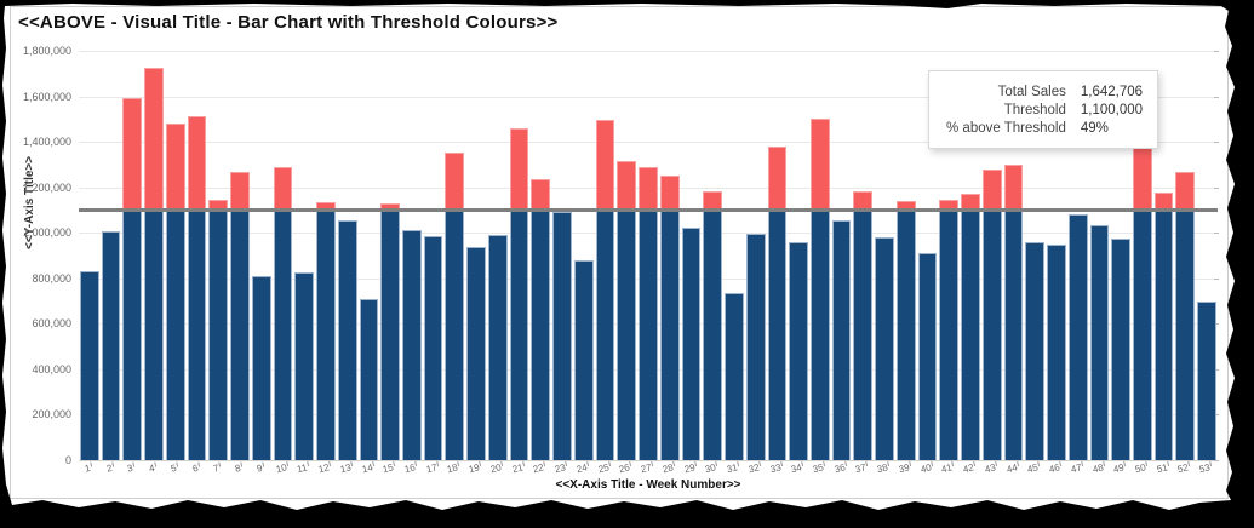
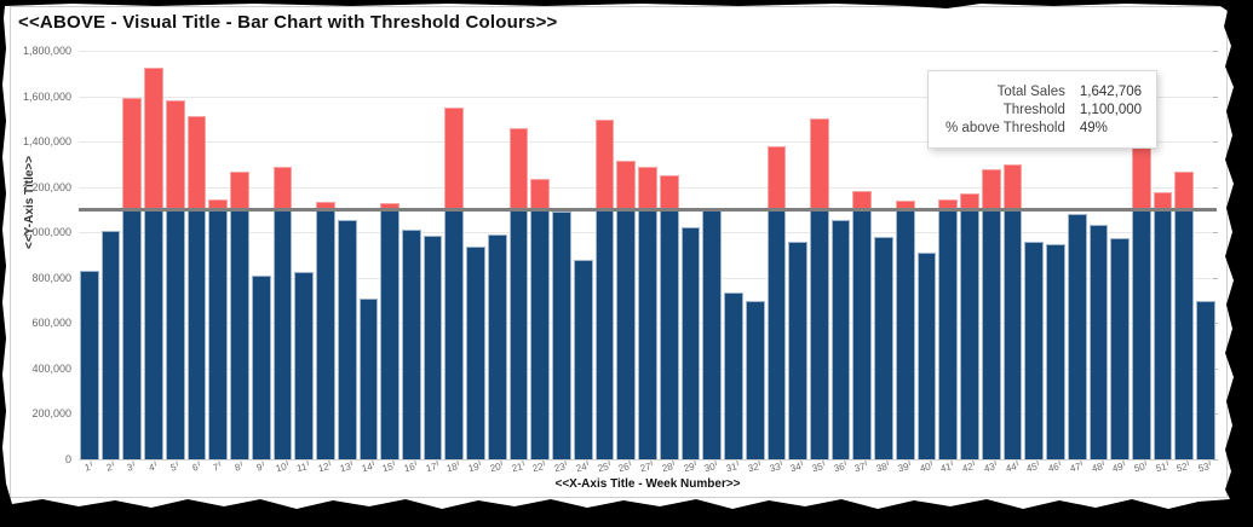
5: 1480000 -> 1580000
18: 1360000 -> 1550000
30: 1180000 -> 1100000
32: 1000000 -> 700000
